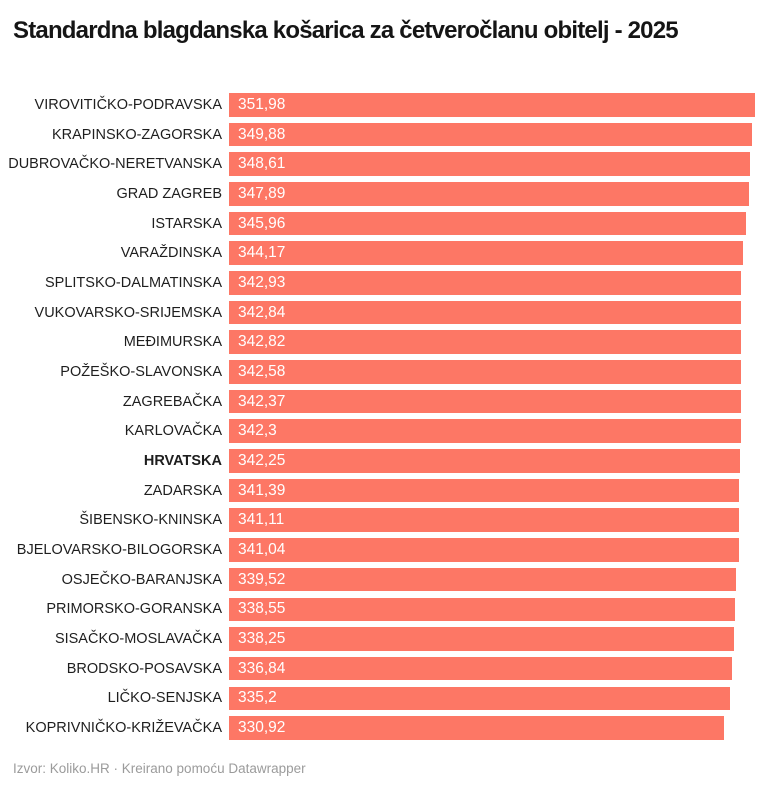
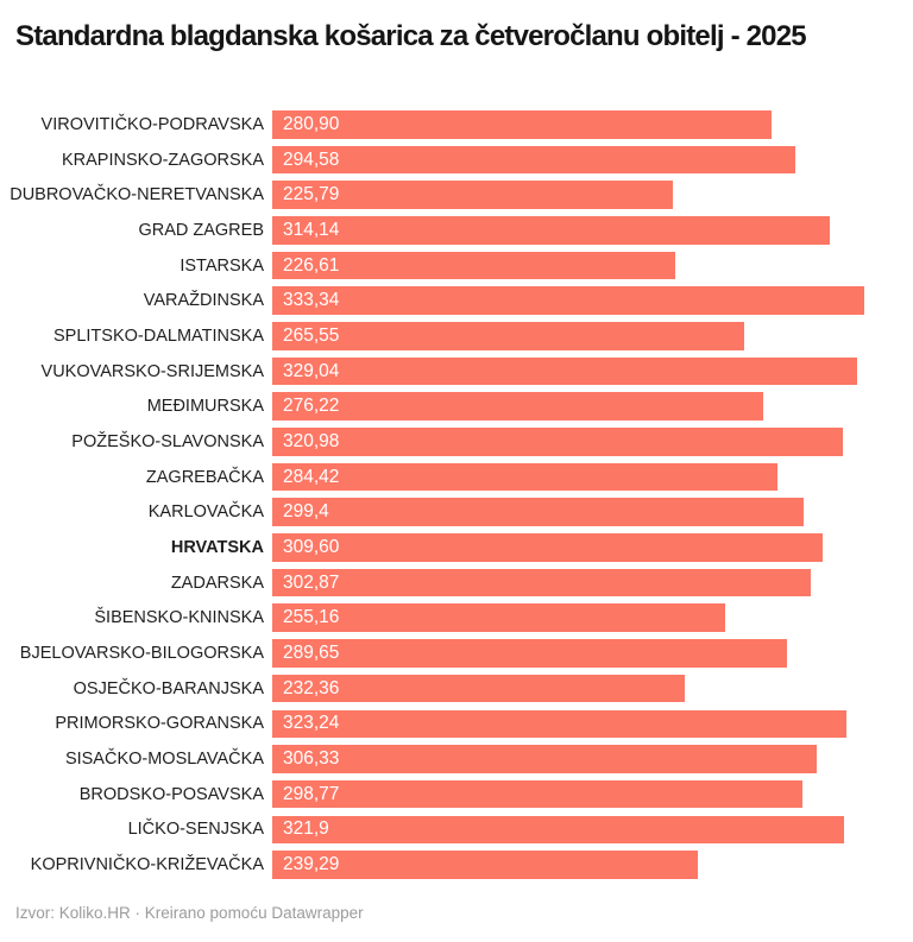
VIROVITIČKO-PODRAVSKA: 351,98 -> 280,90
KRAPINSKO-ZAGORSKA: 349,88 -> 294,58
DUBROVAČKO-NERETVANSKA: 348,61 -> 225,79
GRAD ZAGREB: 347,89 -> 314,14
ISTARSKA: 345,96 -> 226,61
VARAŽDINSKA: 344,17 -> 333,34
SPLITSKO-DALMATINSKA: 342,93 -> 265,55
VUKOVARSKO-SRIJEMSKA: 342,84 -> 329,04
MEĐIMURSKA: 342,82 -> 276,22
POŽEŠKO-SLAVONSKA: 342,58 -> 320,98
ZAGREBAČKA: 342,37 -> 284,42
KARLOVAČKA: 342,3 -> 299,4
HRVATSKA: 342,25 -> 309,60
ZADARSKA: 341,39 -> 302,87
ŠIBENSKO-KNINSKA: 341,11 -> 255,16
BJELOVARSKO-BILOGORSKA: 341,04 -> 289,65
OSJEČKO-BARANJSKA: 339,52 -> 232,36
PRIMORSKO-GORANSKA: 338,55 -> 323,24
SISAČKO-MOSLAVAČKA: 338,25 -> 306,33
BRODSKO-POSAVSKA: 336,84 -> 298,77
LIČKO-SENJSKA: 335,2 -> 321,9
KOPRIVNIČKO-KRIŽEVAČKA: 330,92 -> 239,29
